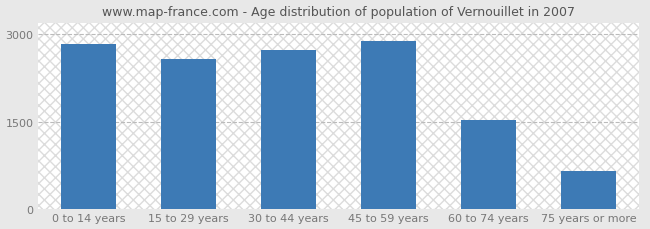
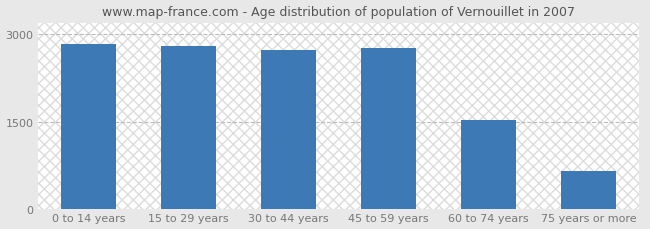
15 to 29 years: 2580 -> 2810
45 to 59 years: 2880 -> 2760
